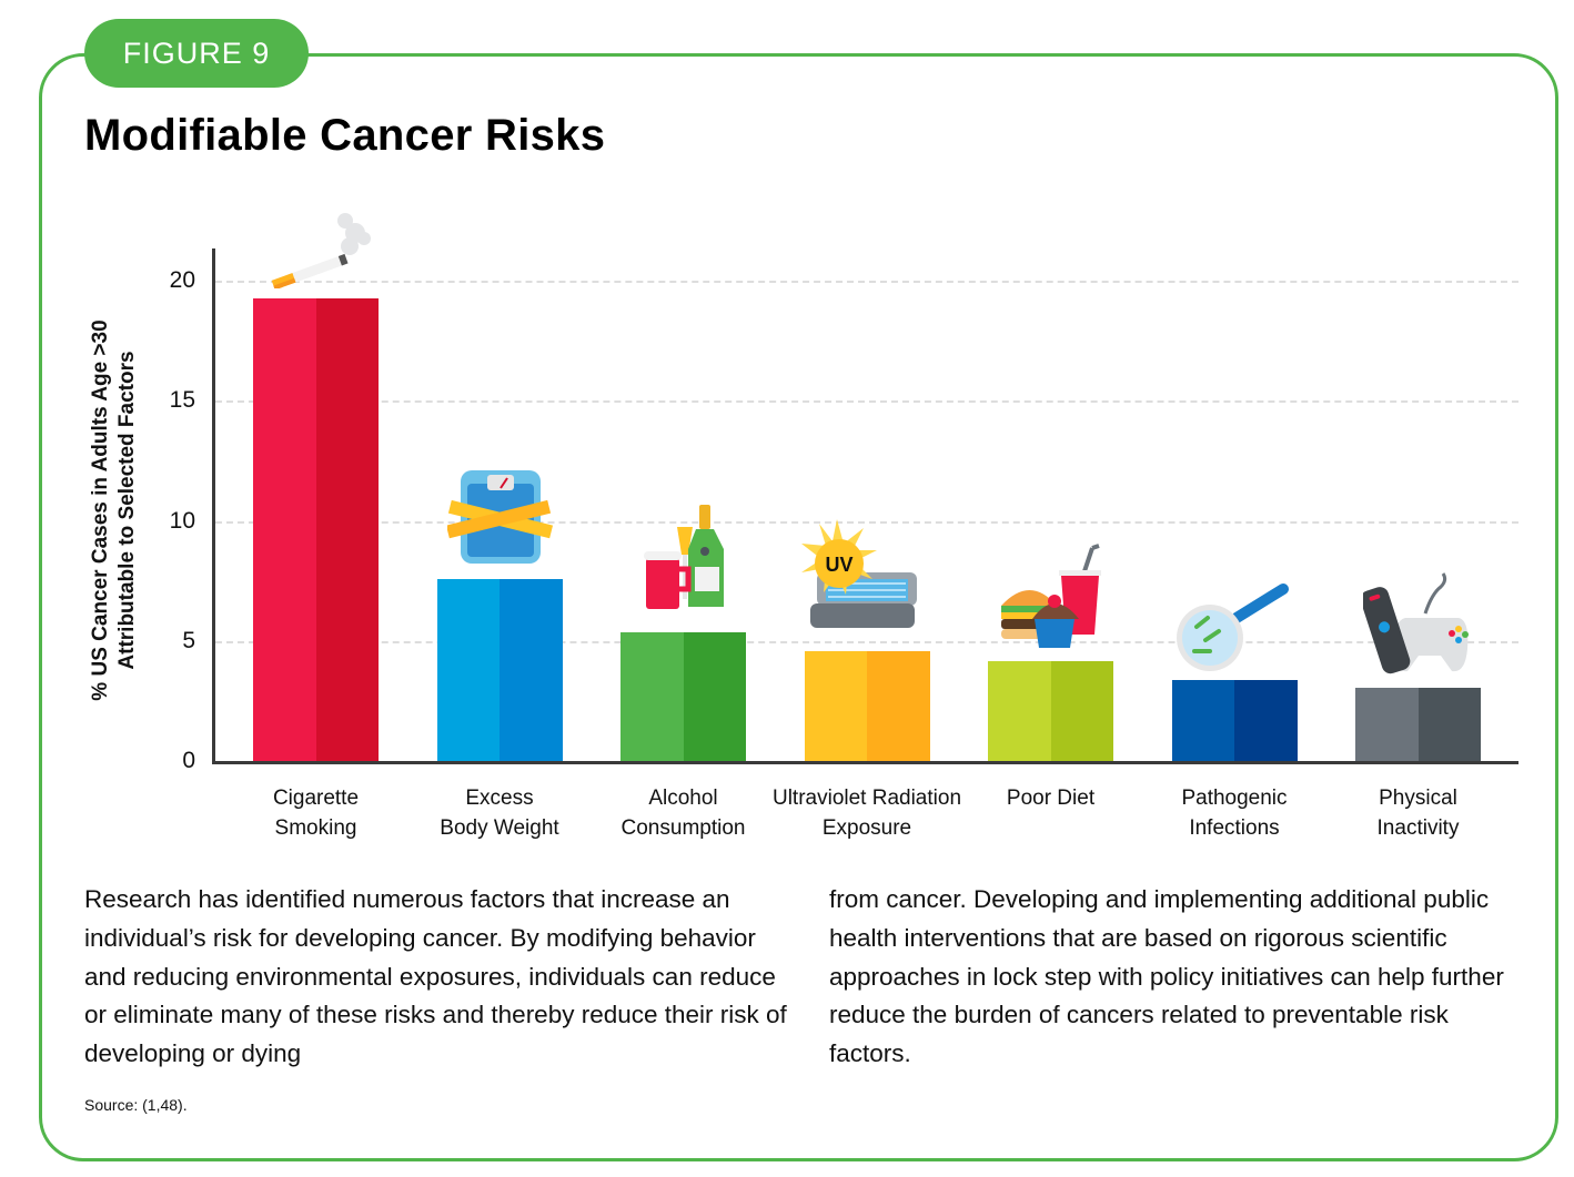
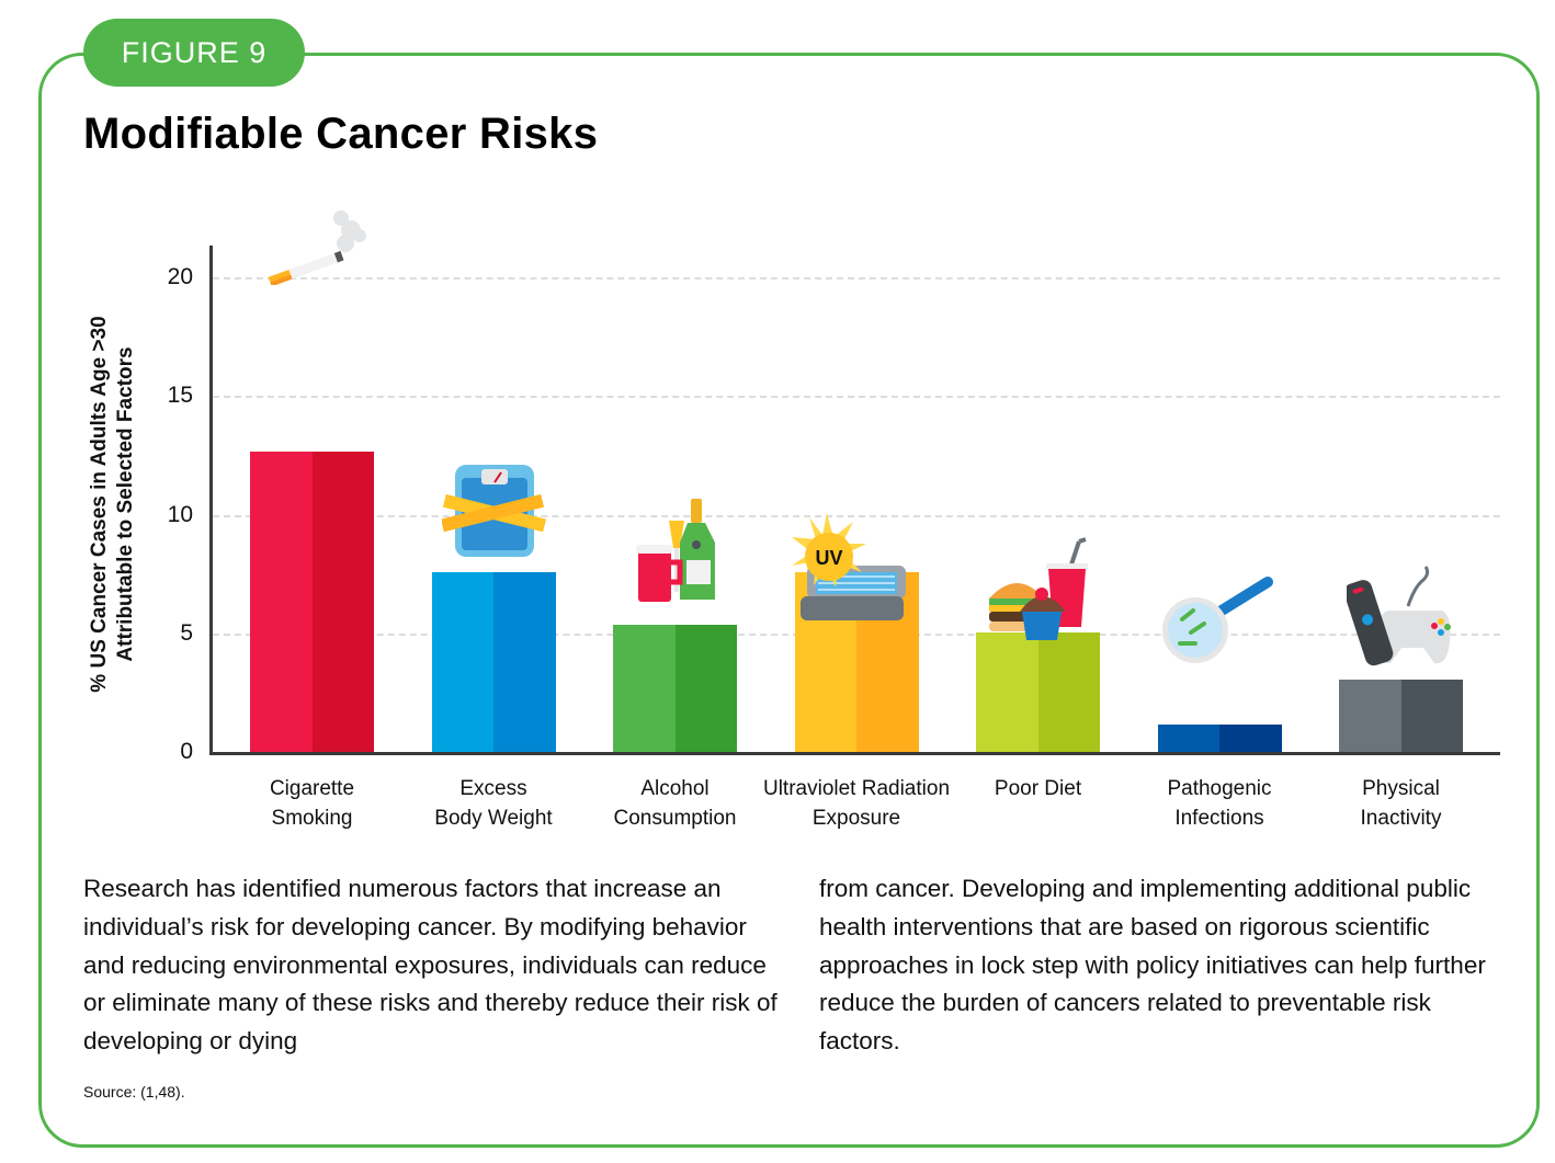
Cigarette Smoking: 19.3 -> 12.7
Ultraviolet Radiation Exposure: 4.6 -> 7.6
Poor Diet: 4.2 -> 5.1
Pathogenic Infections: 3.4 -> 1.2
